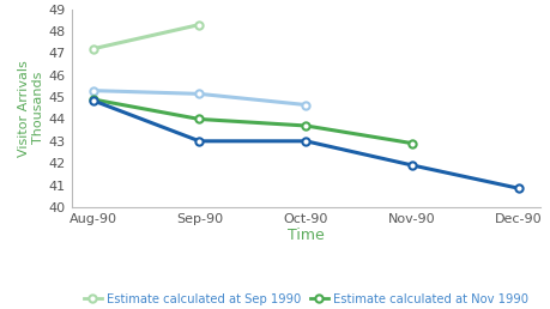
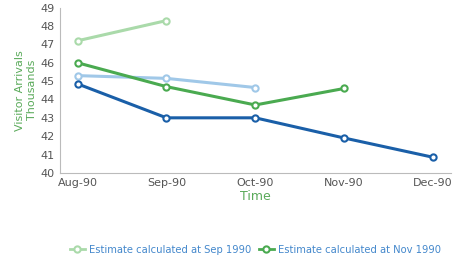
Estimate calculated at Nov 1990/Aug-90: 44.9 -> 46.0
Estimate calculated at Nov 1990/Sep-90: 44.0 -> 44.7
Estimate calculated at Nov 1990/Nov-90: 42.9 -> 44.6
